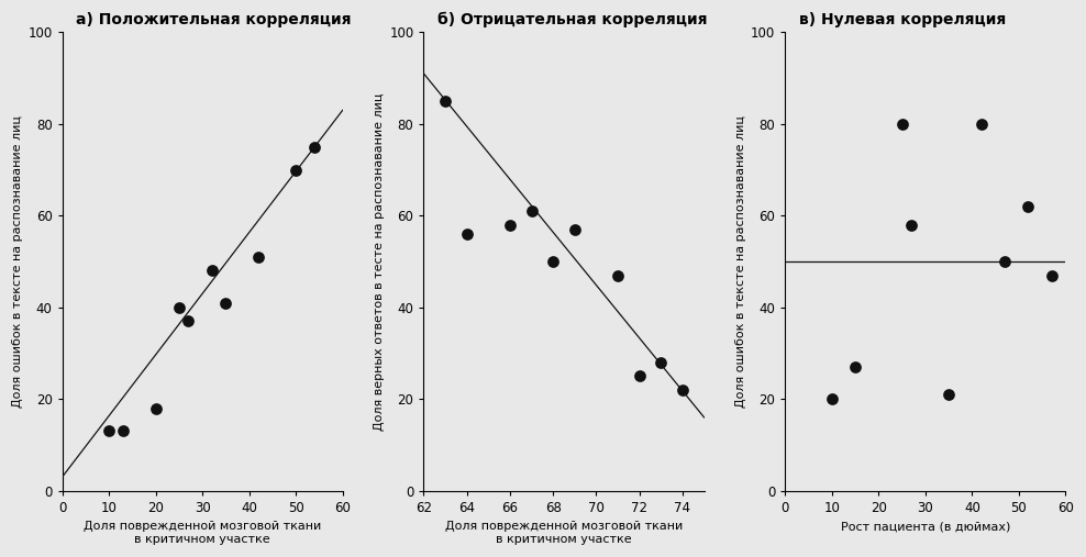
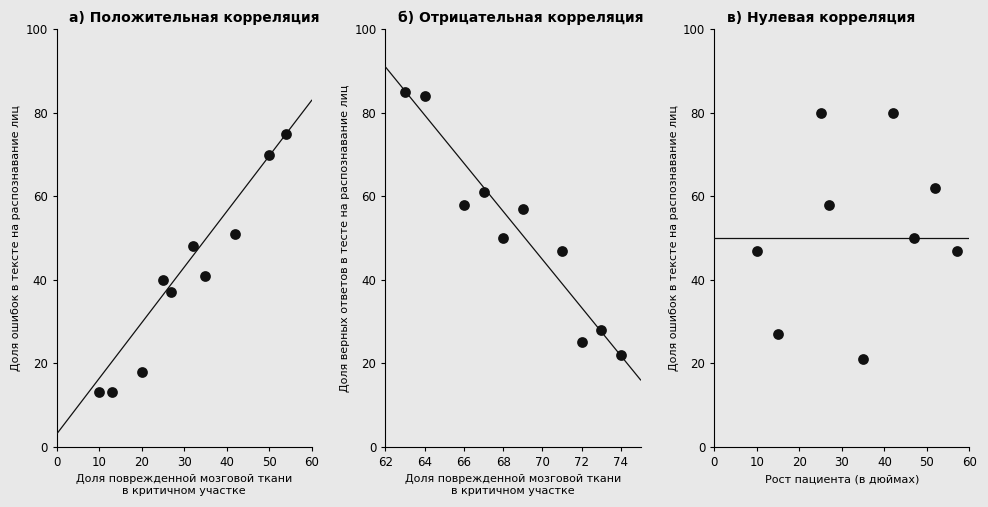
б) Отрицательная корреляция/64: 56 -> 84
в) Нулевая корреляция/10: 20 -> 47
